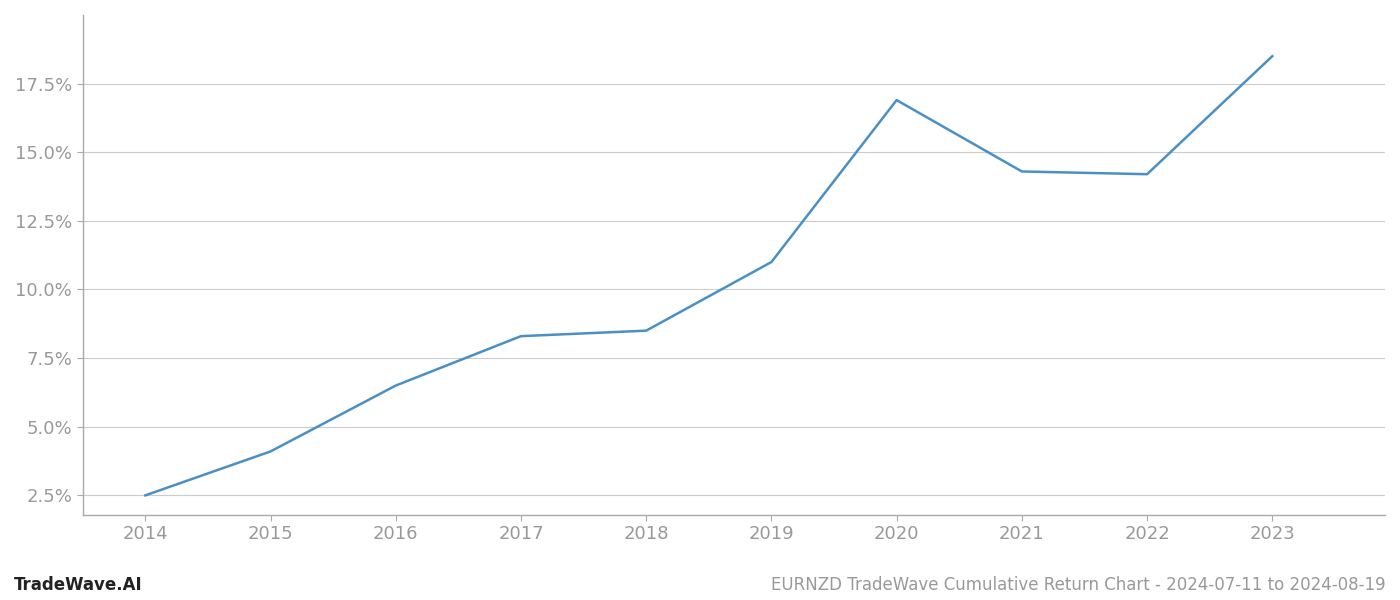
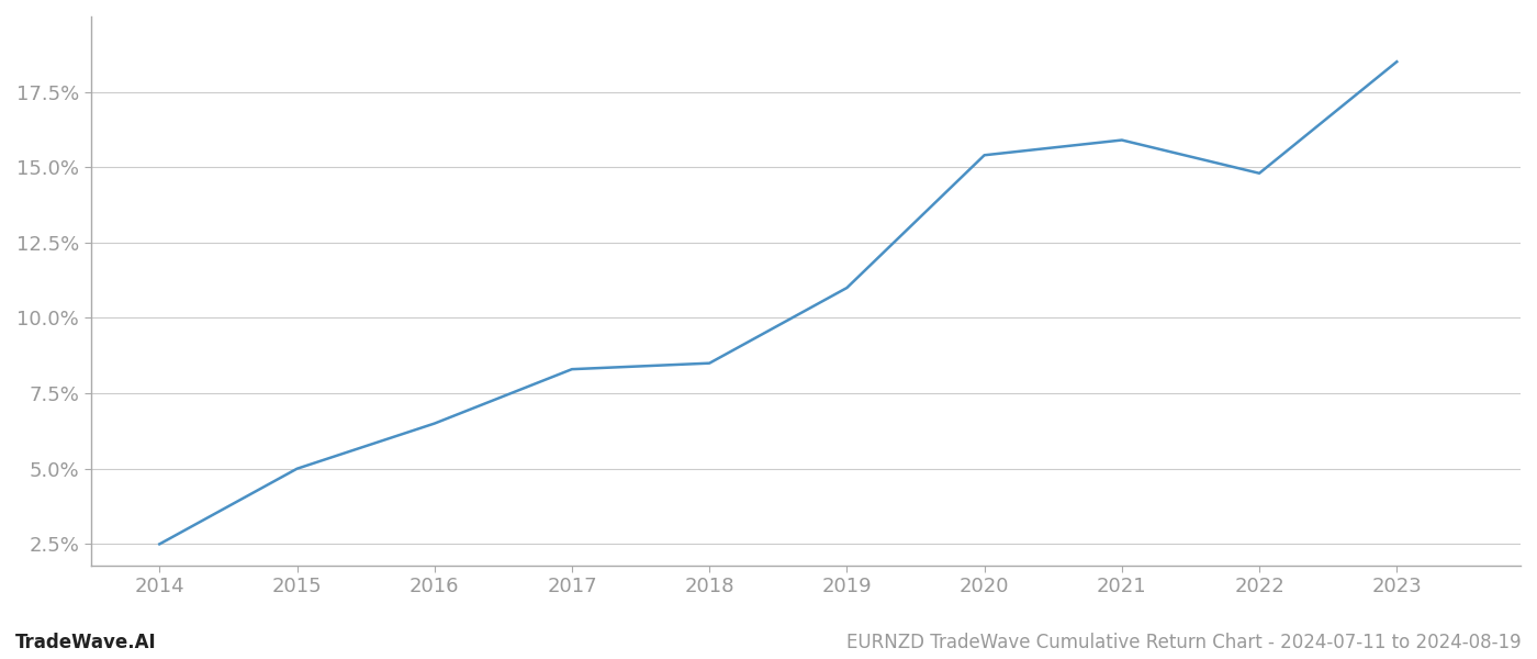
2015: 4.1% -> 5.0%
2020: 16.9% -> 15.4%
2021: 14.3% -> 15.9%
2022: 14.2% -> 14.8%
